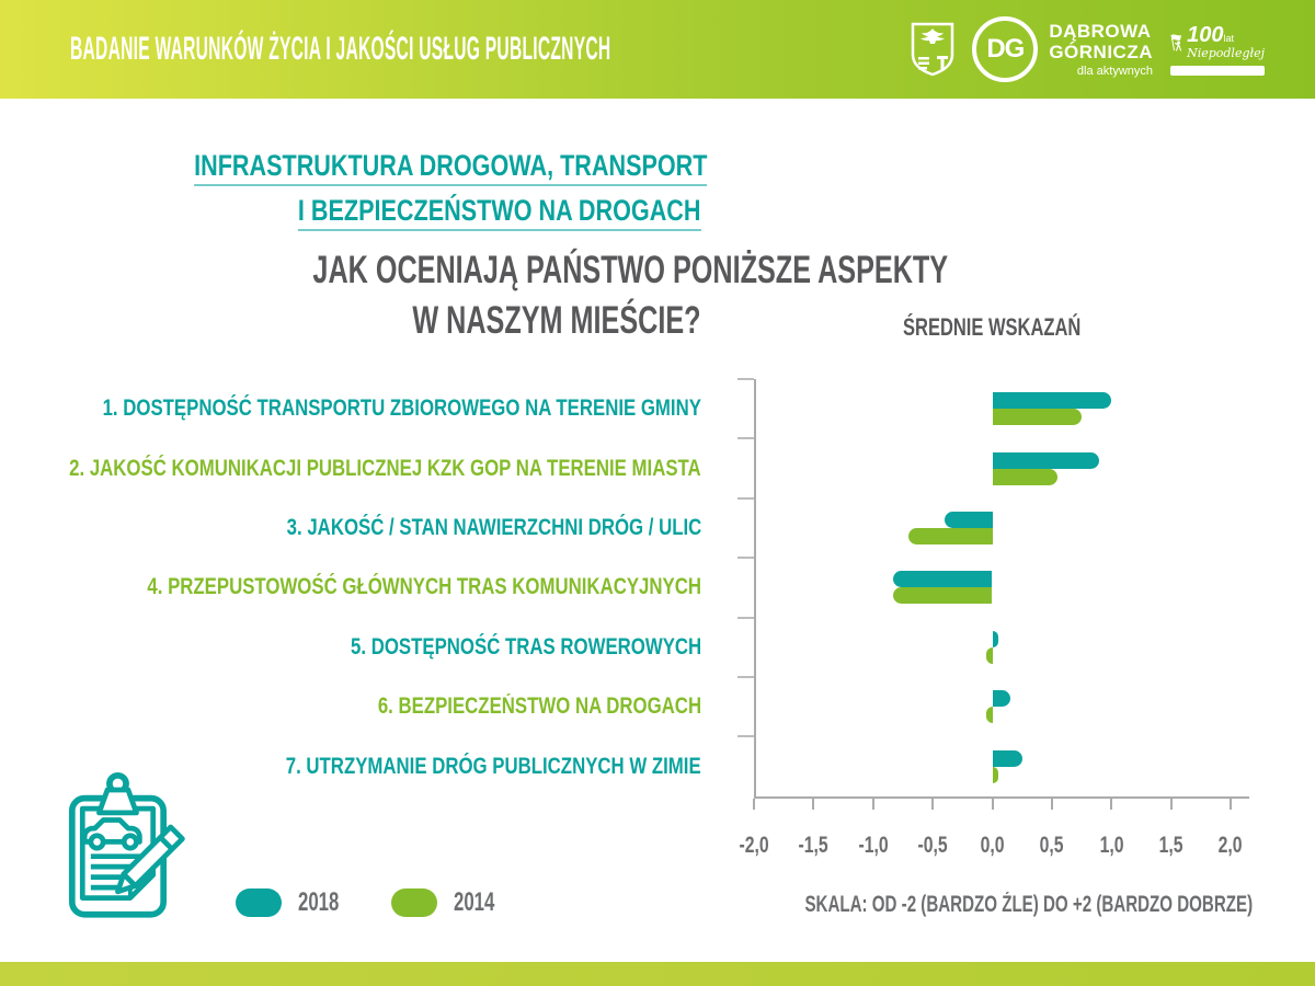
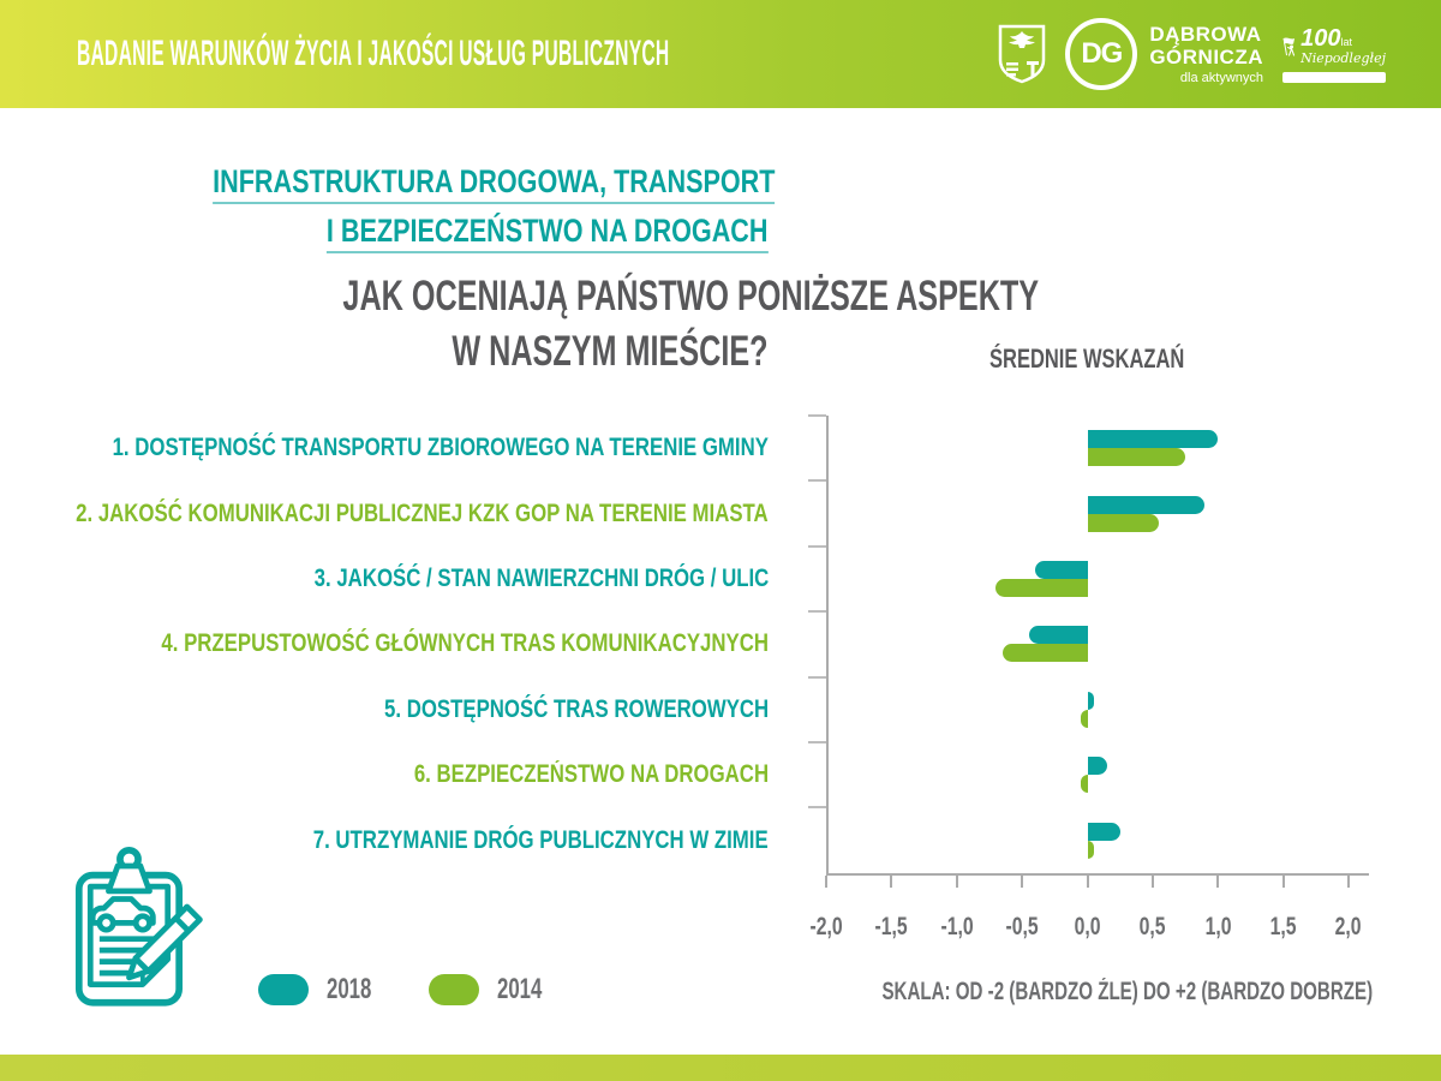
2018/4. PRZEPUSTOWOŚĆ GŁÓWNYCH TRAS KOMUNIKACYJNYCH: -0,83 -> -0,45
2014/4. PRZEPUSTOWOŚĆ GŁÓWNYCH TRAS KOMUNIKACYJNYCH: -0,83 -> -0,65
